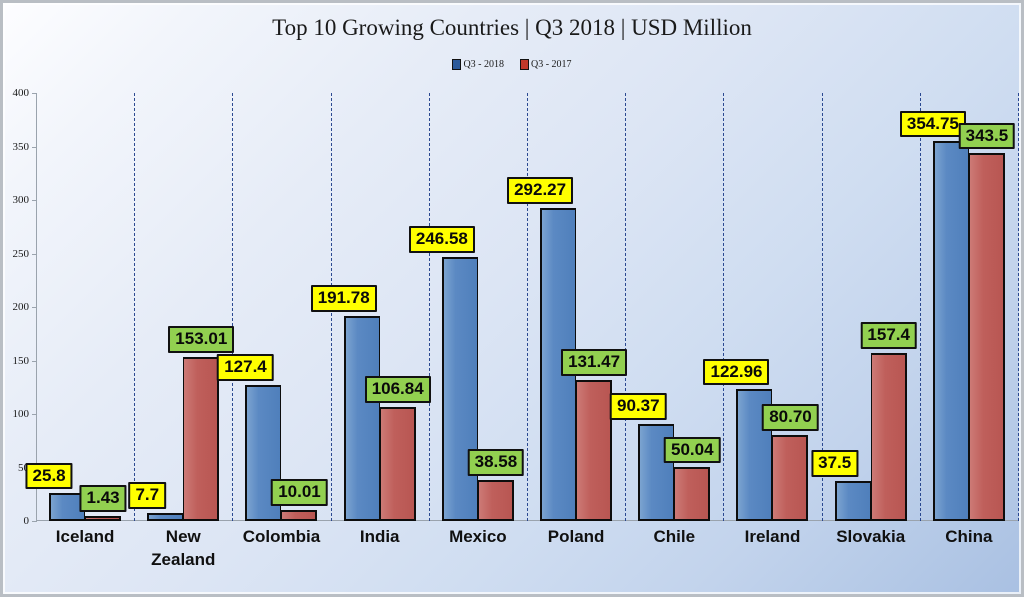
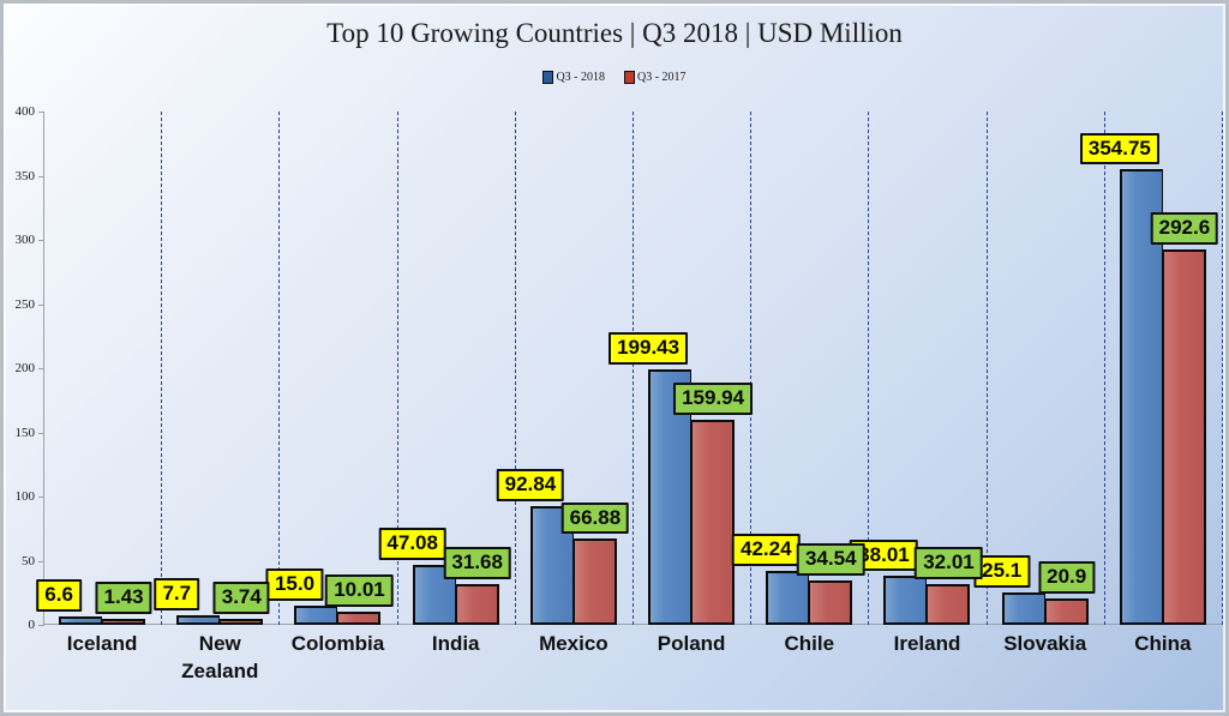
Q3 - 2018/Iceland: 25.8 -> 6.6
Q3 - 2017/New Zealand: 153.01 -> 3.74
Q3 - 2018/Colombia: 127.4 -> 15.0
Q3 - 2018/India: 191.78 -> 47.08
Q3 - 2017/India: 106.84 -> 31.68
Q3 - 2018/Mexico: 246.58 -> 92.84
Q3 - 2017/Mexico: 38.58 -> 66.88
Q3 - 2018/Poland: 292.27 -> 199.43
Q3 - 2017/Poland: 131.47 -> 159.94
Q3 - 2018/Chile: 90.37 -> 42.24
Q3 - 2017/Chile: 50.04 -> 34.54
Q3 - 2018/Ireland: 122.96 -> 38.01
Q3 - 2017/Ireland: 80.70 -> 32.01
Q3 - 2018/Slovakia: 37.5 -> 25.1
Q3 - 2017/Slovakia: 157.4 -> 20.9
Q3 - 2017/China: 343.5 -> 292.6
